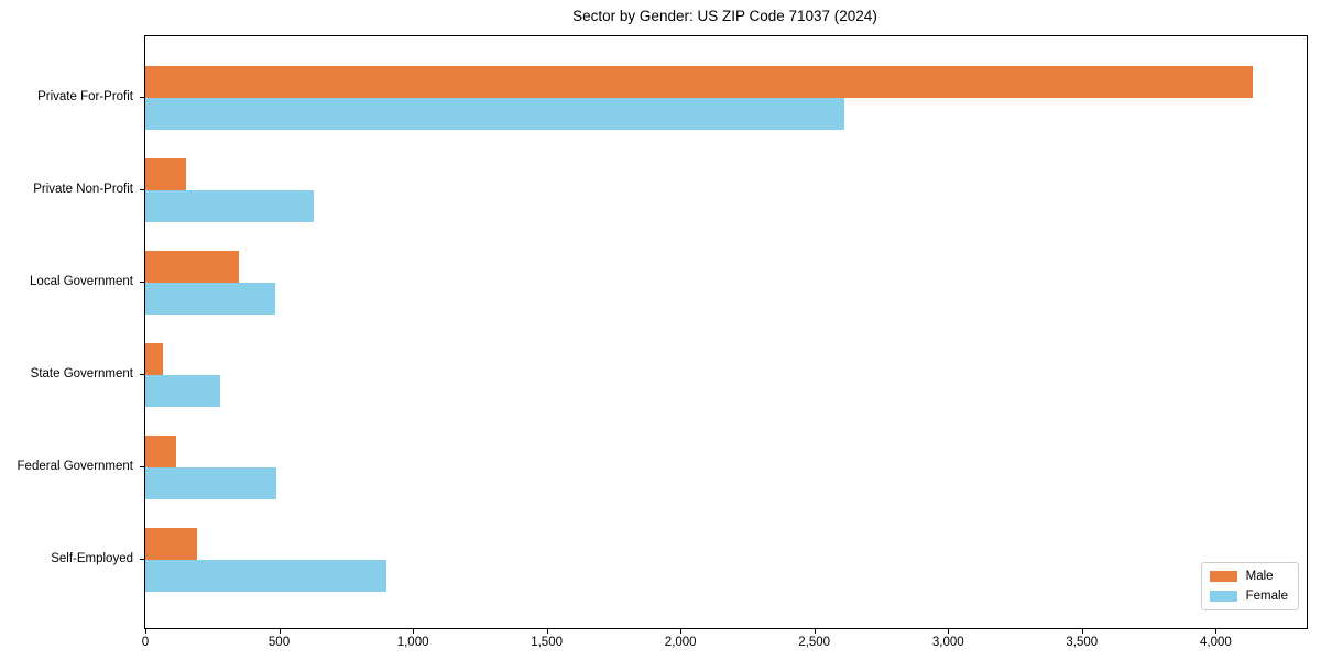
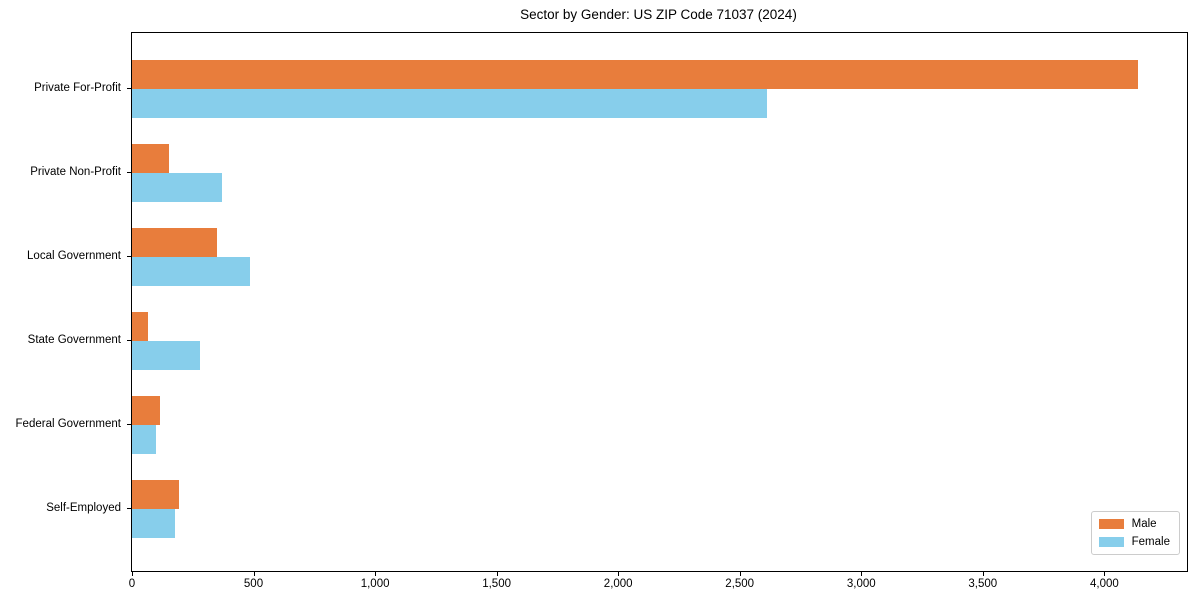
Female/Private Non-Profit: 630 -> 370
Female/Federal Government: 490 -> 100
Female/Self-Employed: 900 -> 180
